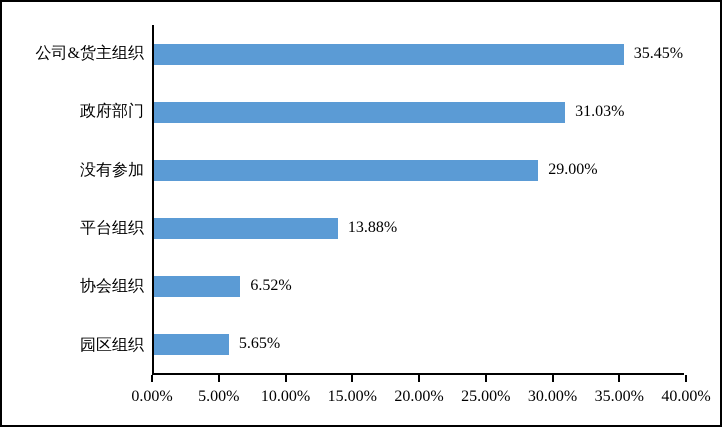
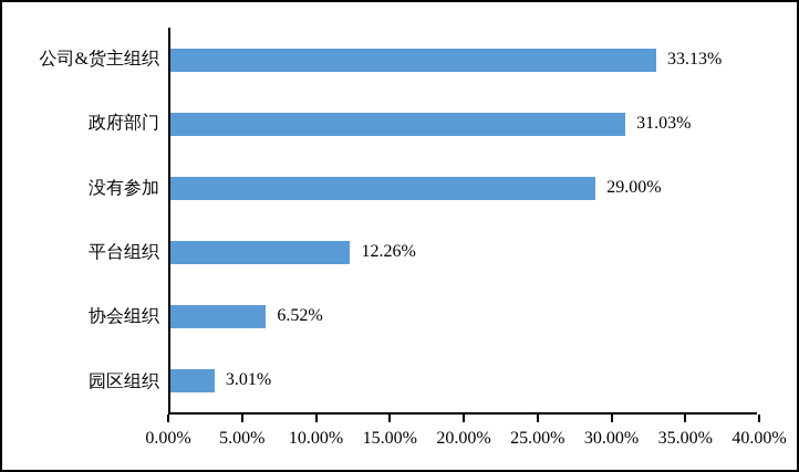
公司&货主组织: 35.45% -> 33.13%
平台组织: 13.88% -> 12.26%
园区组织: 5.65% -> 3.01%
